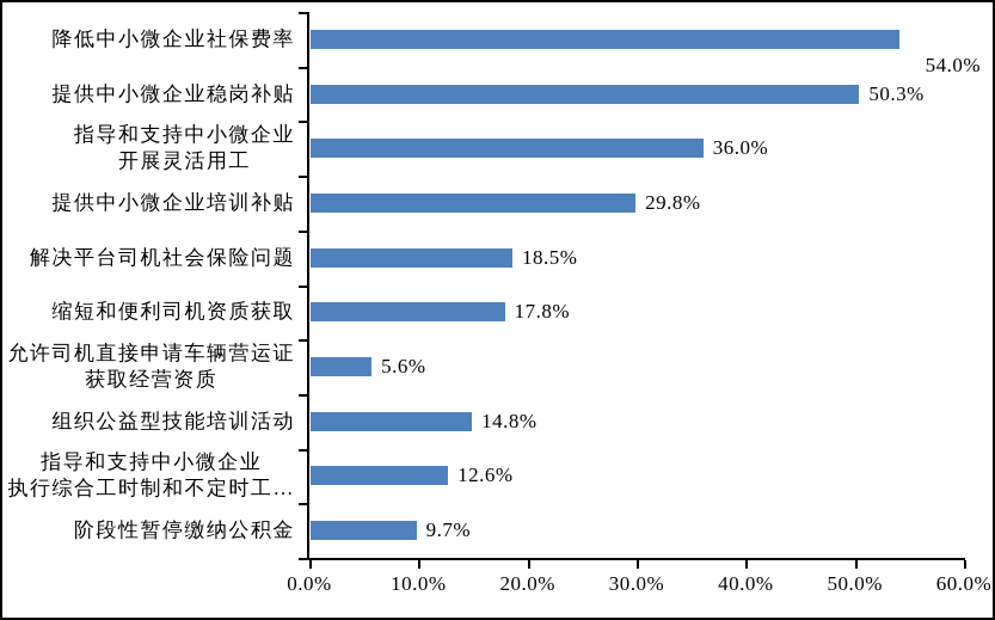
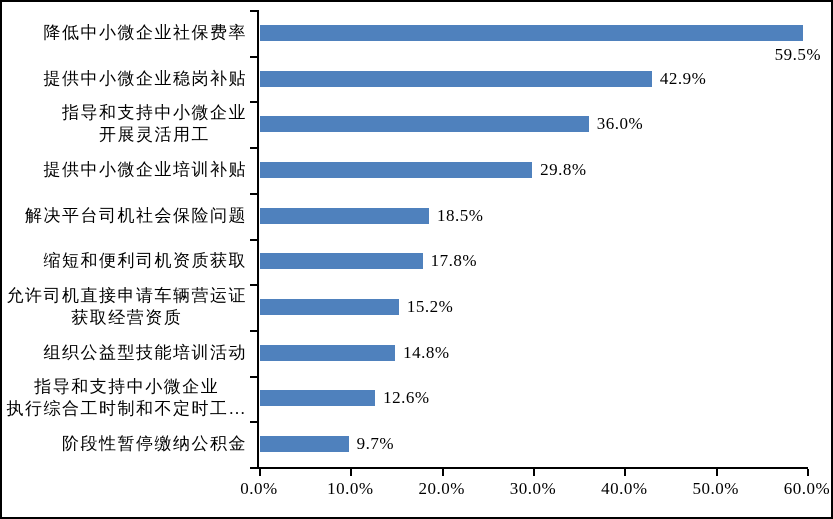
降低中小微企业社保费率: 54.0% -> 59.5%
提供中小微企业稳岗补贴: 50.3% -> 42.9%
允许司机直接申请车辆营运证 获取经营资质: 5.6% -> 15.2%
